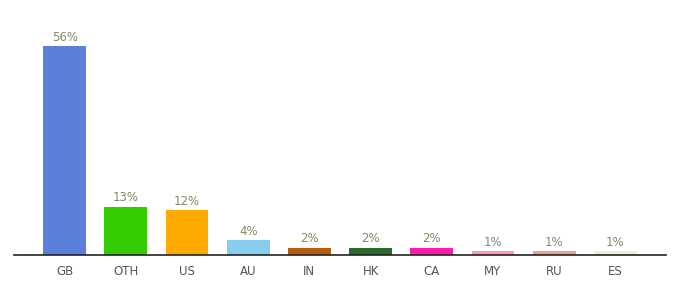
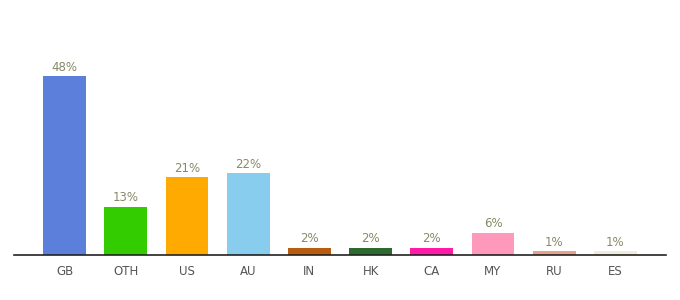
GB: 56% -> 48%
US: 12% -> 21%
AU: 4% -> 22%
MY: 1% -> 6%
